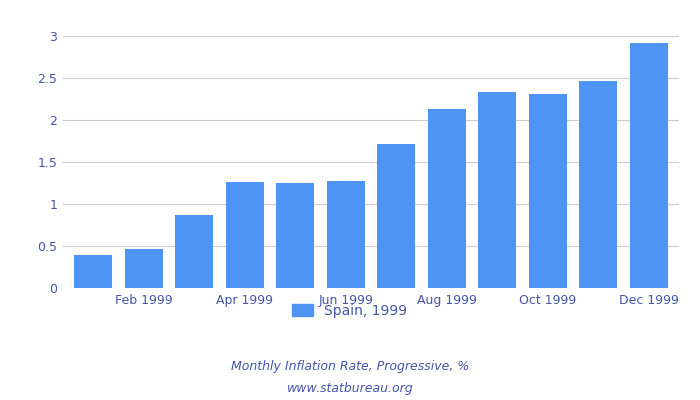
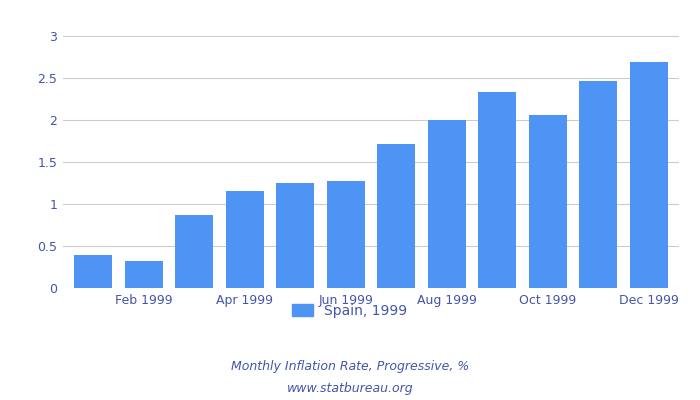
Feb 1999: 0.46 -> 0.32
Apr 1999: 1.26 -> 1.16
Aug 1999: 2.13 -> 2.00
Oct 1999: 2.31 -> 2.06
Dec 1999: 2.92 -> 2.70
